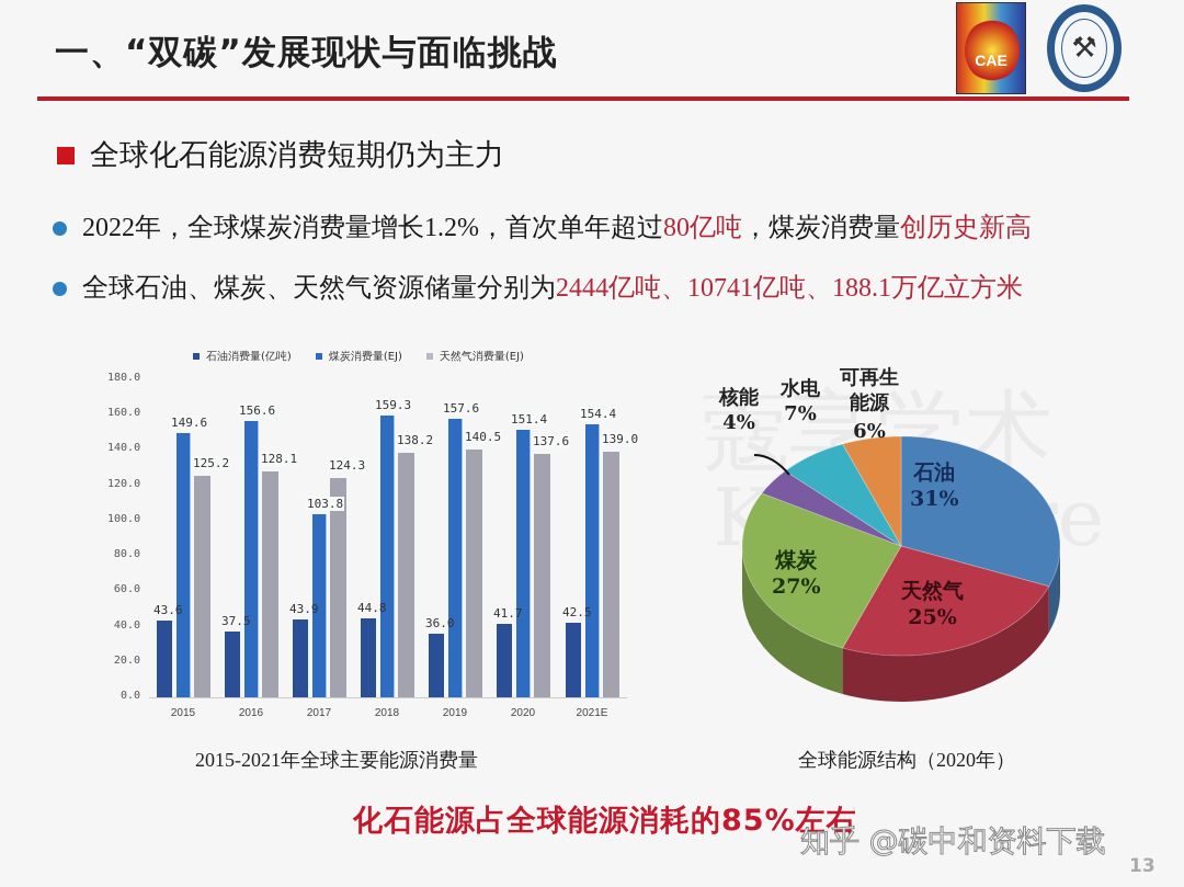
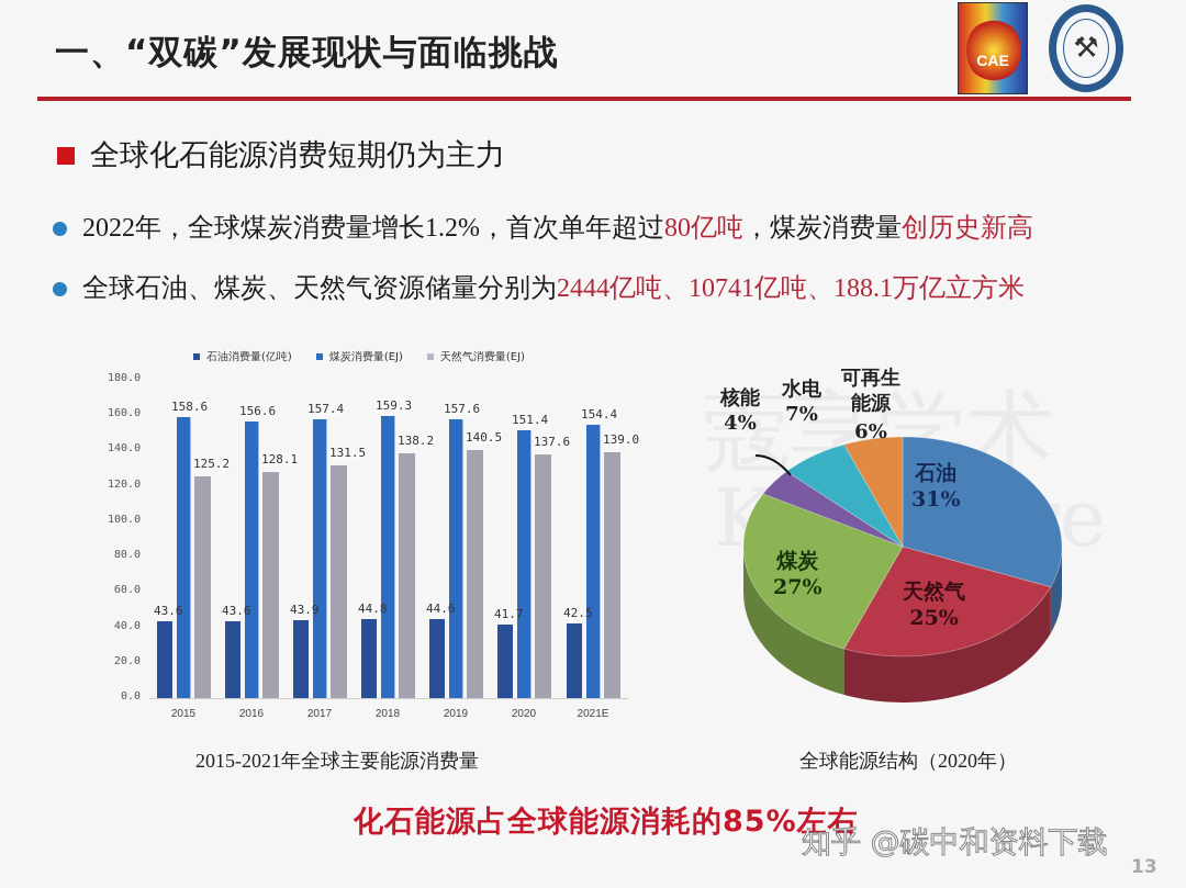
2015-2021年全球主要能源消费量/煤炭消费量(EJ)/2015: 149.6 -> 158.6
2015-2021年全球主要能源消费量/石油消费量(亿吨)/2016: 37.5 -> 43.6
2015-2021年全球主要能源消费量/煤炭消费量(EJ)/2017: 103.8 -> 157.4
2015-2021年全球主要能源消费量/天然气消费量(EJ)/2017: 124.3 -> 131.5
2015-2021年全球主要能源消费量/石油消费量(亿吨)/2019: 36.0 -> 44.6
